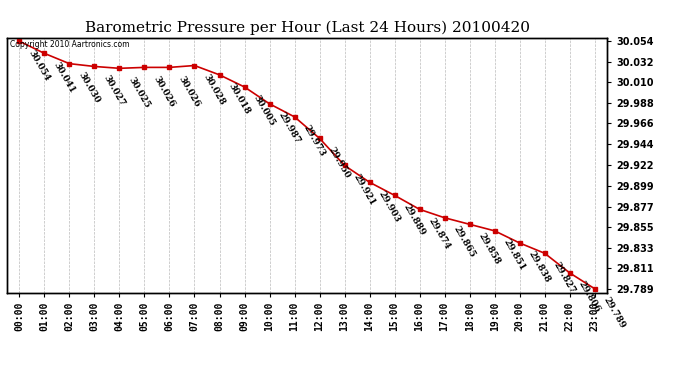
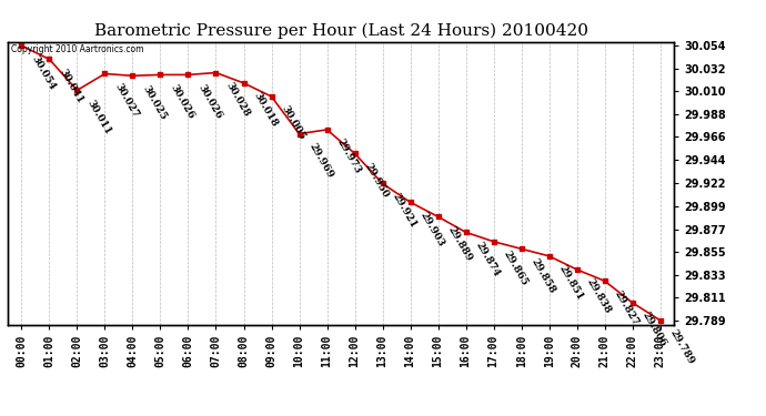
02:00: 30.030 -> 30.011
10:00: 29.987 -> 29.969
